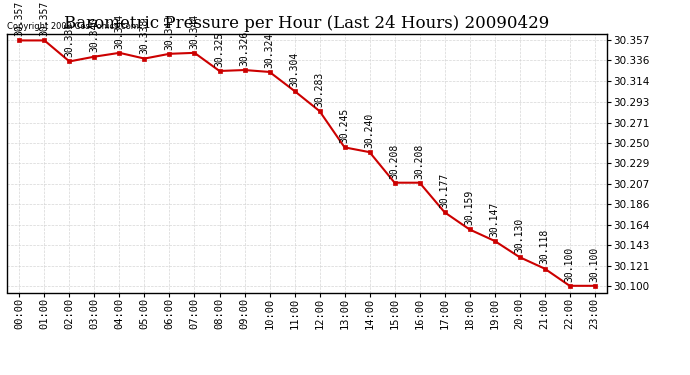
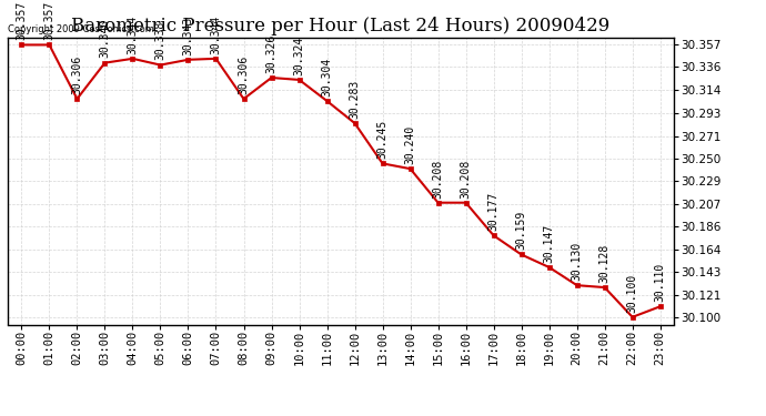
02:00: 30.335 -> 30.306
08:00: 30.325 -> 30.306
21:00: 30.118 -> 30.128
23:00: 30.100 -> 30.110
